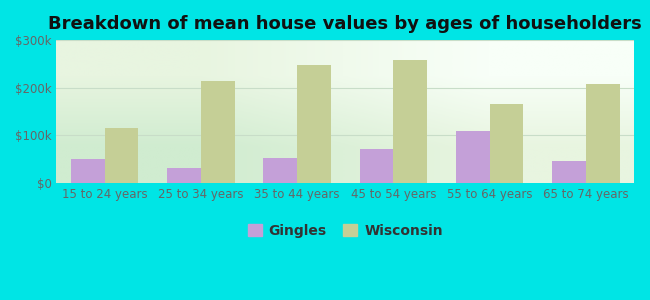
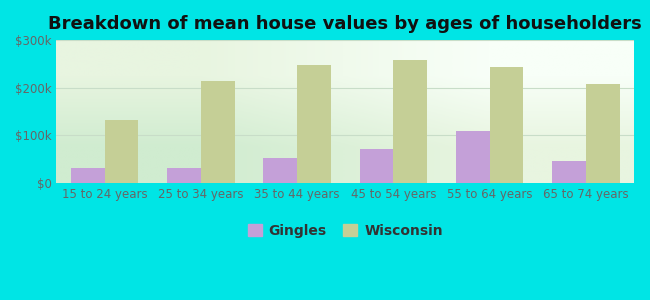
Gingles/15 to 24 years: $50k -> $32k
Wisconsin/15 to 24 years: $115k -> $133k
Wisconsin/55 to 64 years: $165k -> $243k
